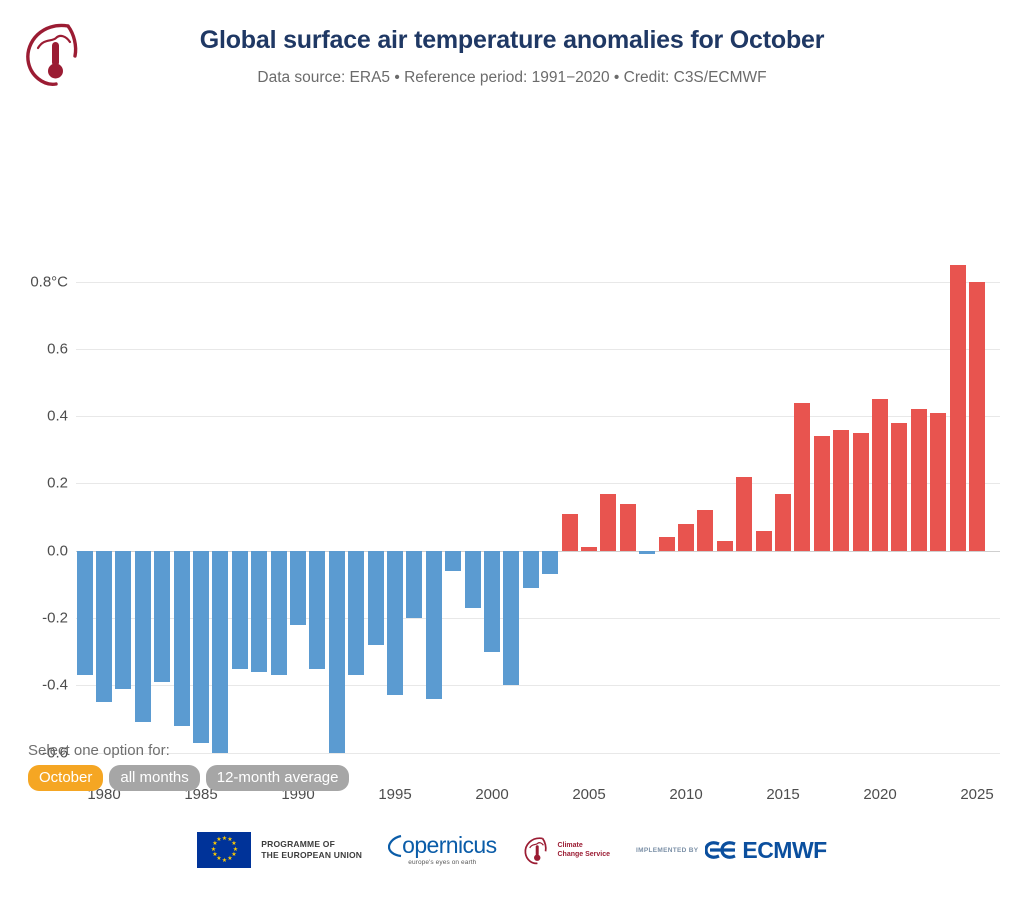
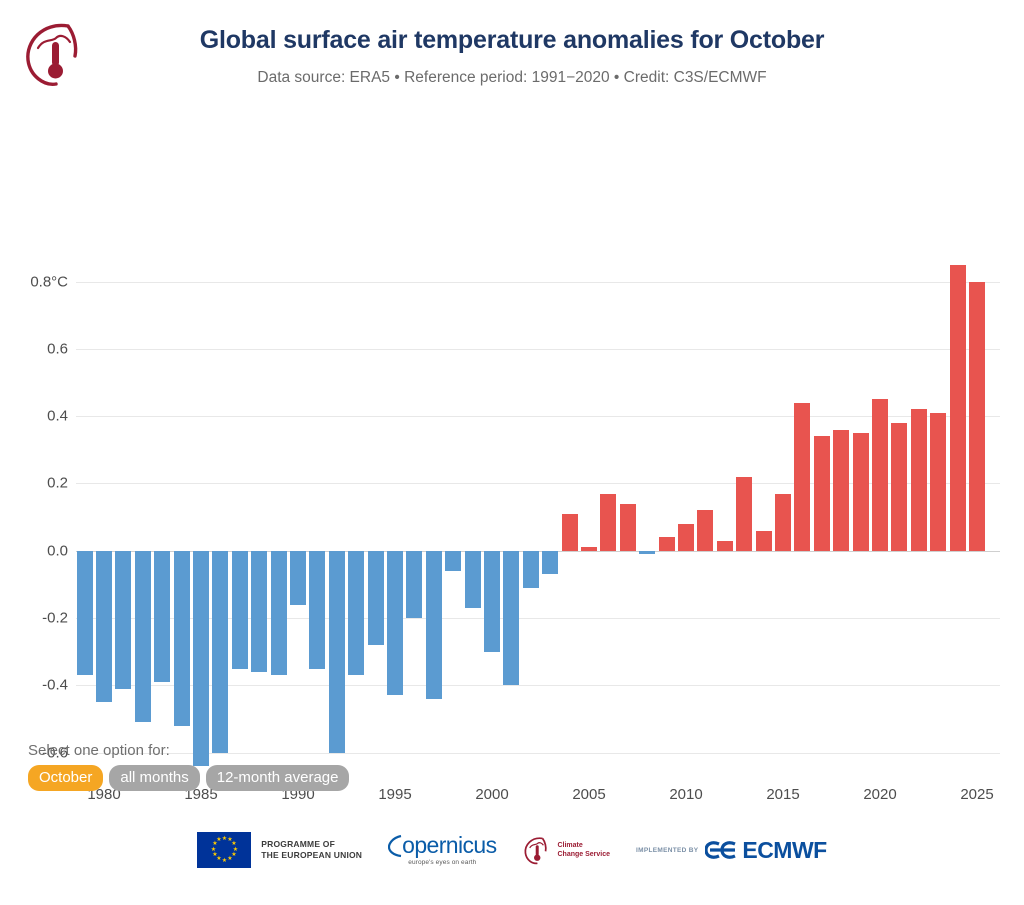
1985: -0.57 -> -0.64
1990: -0.22 -> -0.16
